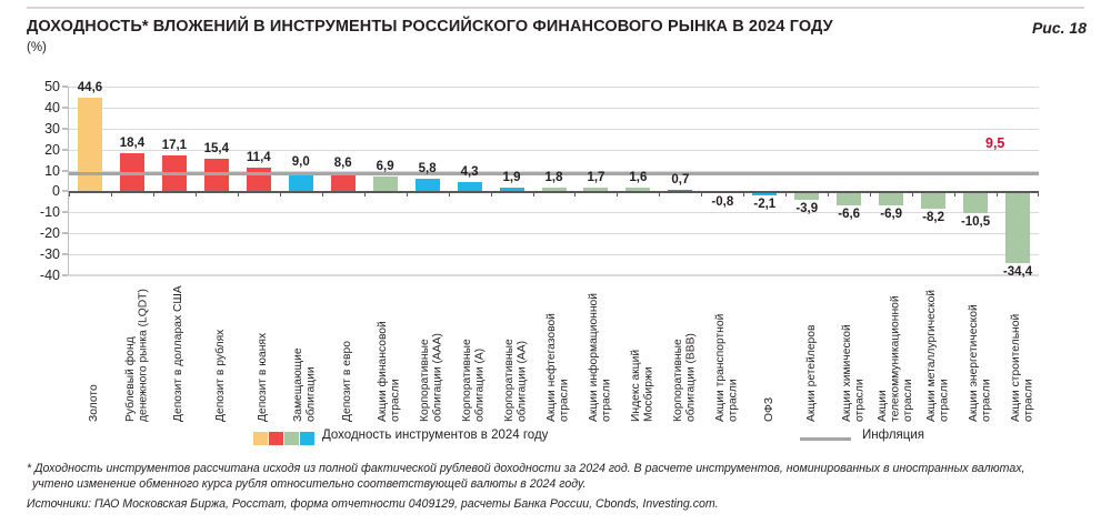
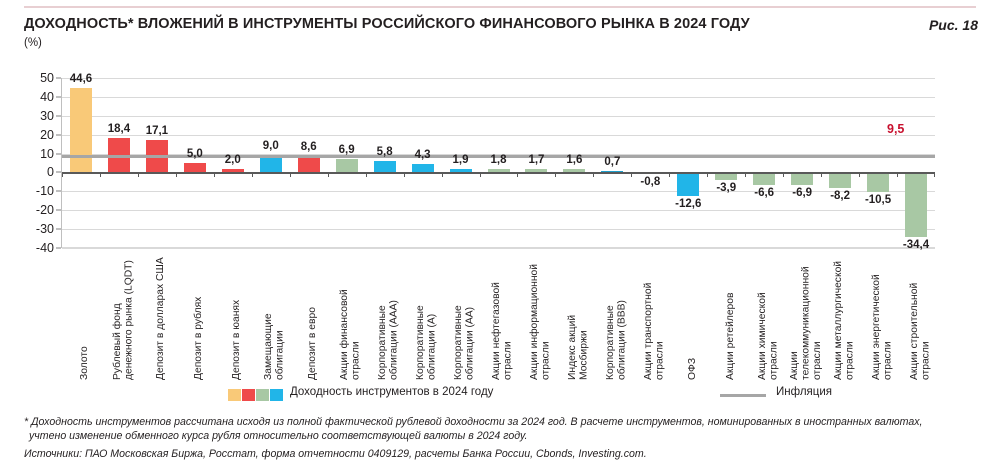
Депозит в рублях: 15,4 -> 5,0
Депозит в юанях: 11,4 -> 2,0
ОФЗ: -2,1 -> -12,6
